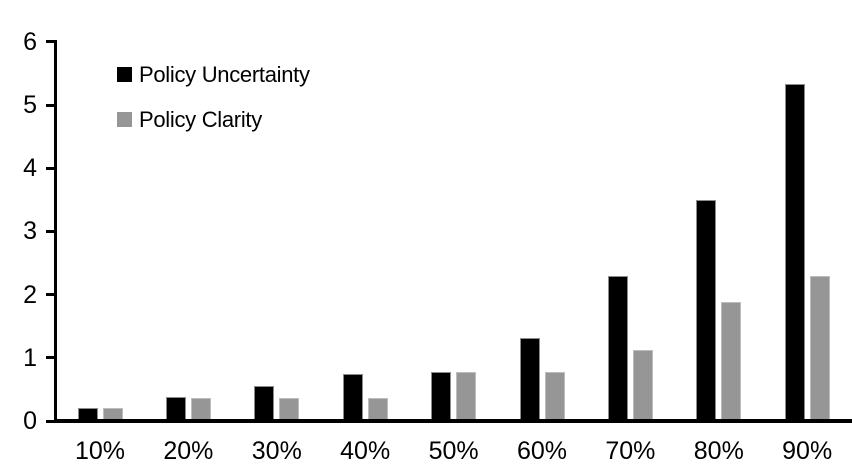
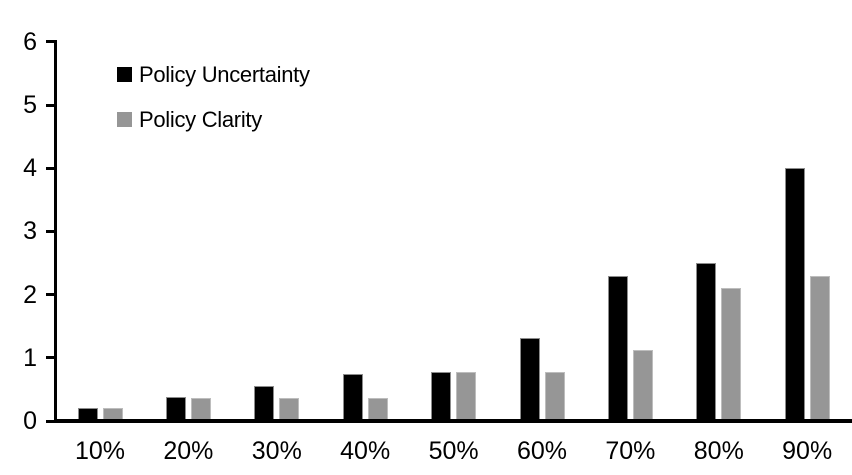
Policy Uncertainty/80%: 3.5 -> 2.5
Policy Clarity/80%: 1.9 -> 2.1
Policy Uncertainty/90%: 5.3 -> 4.0
